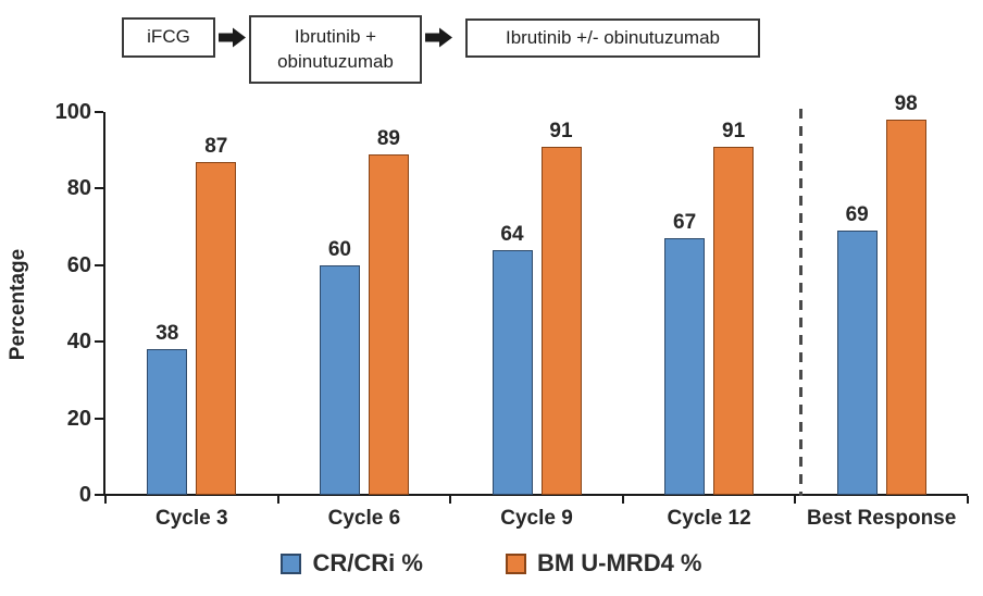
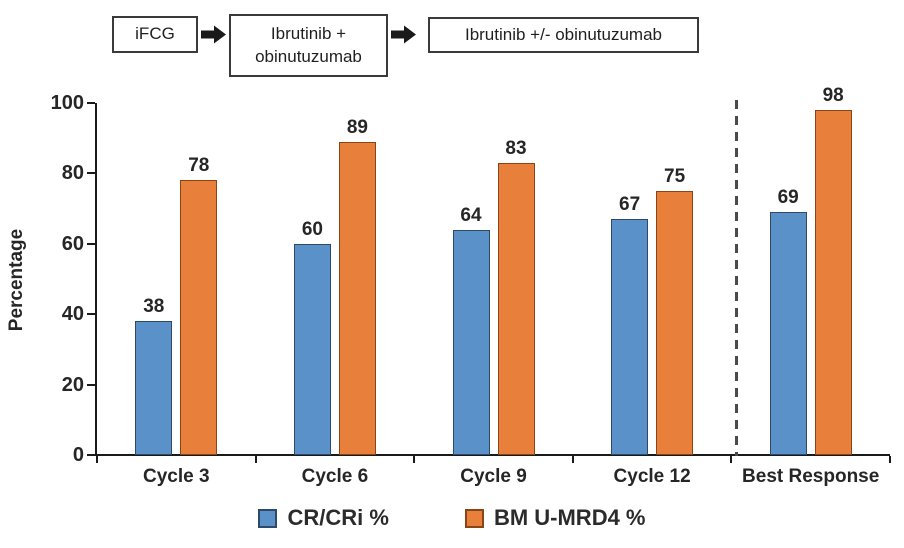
BM U-MRD4 %/Cycle 3: 87 -> 78
BM U-MRD4 %/Cycle 9: 91 -> 83
BM U-MRD4 %/Cycle 12: 91 -> 75
